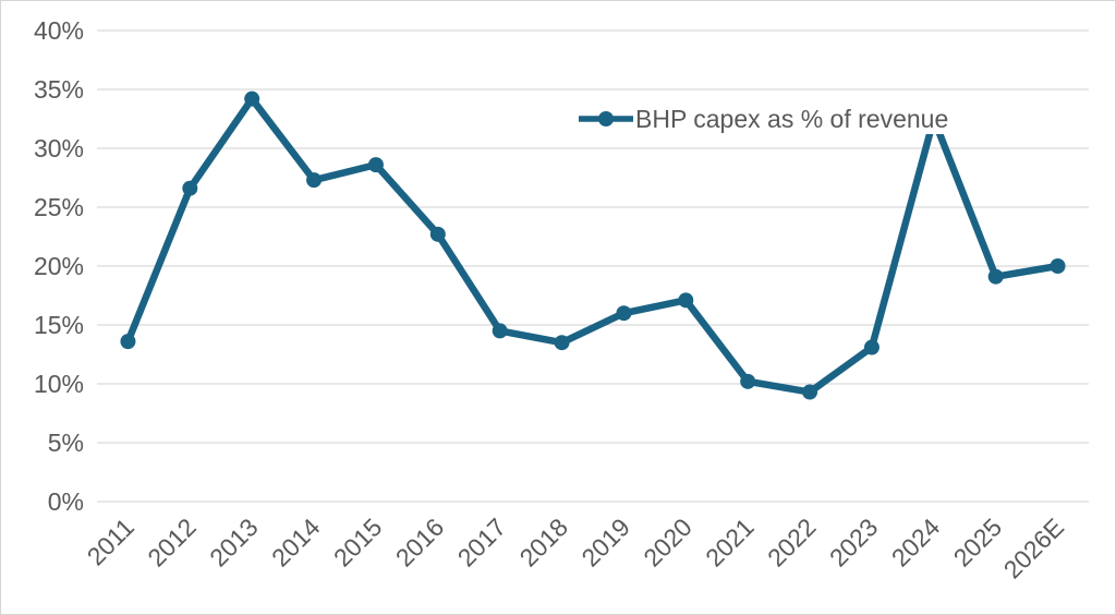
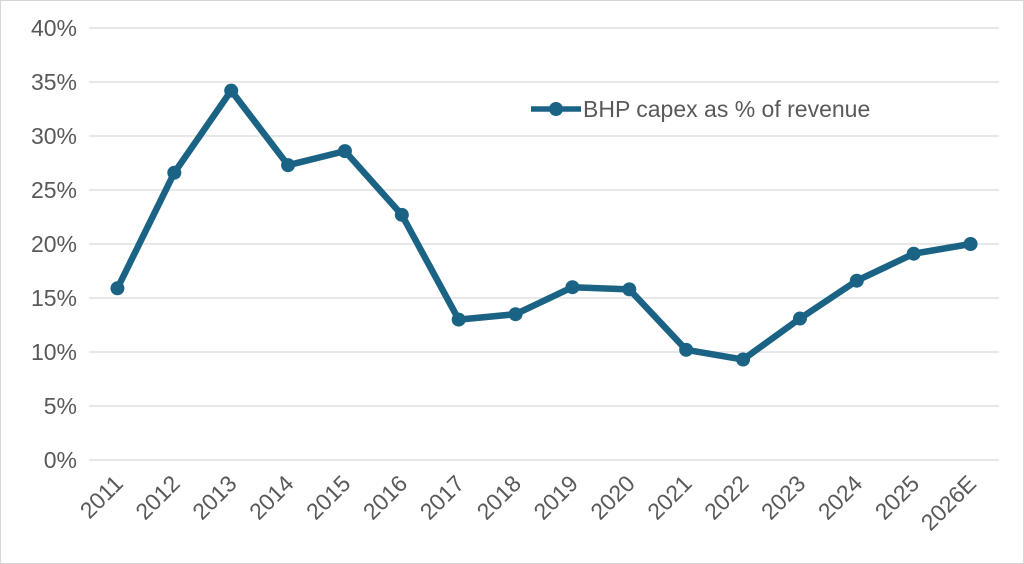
2011: 13.6% -> 15.9%
2017: 14.5% -> 13.0%
2020: 17.1% -> 15.8%
2024: 32.5% -> 16.6%
